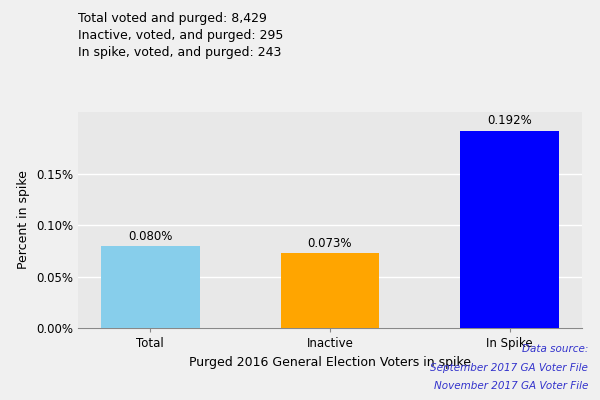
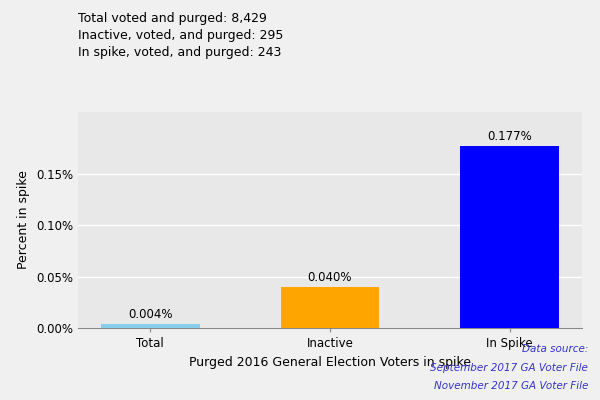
Total: 0.080% -> 0.004%
Inactive: 0.073% -> 0.040%
In Spike: 0.192% -> 0.177%
